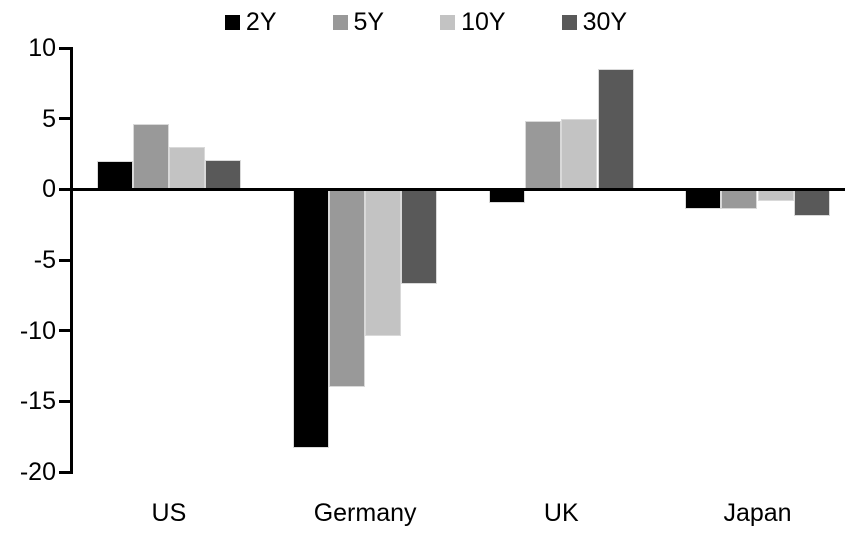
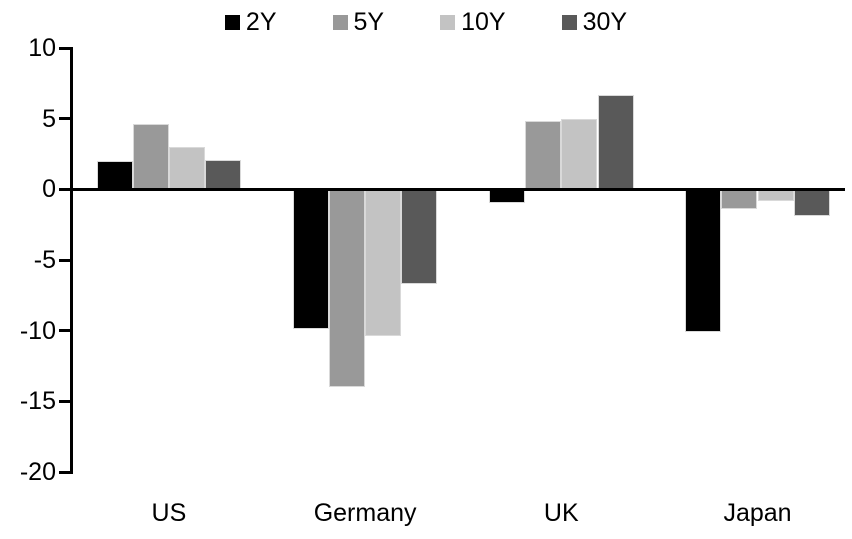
2Y/Germany: -18.3 -> -9.9
30Y/UK: 8.5 -> 6.7
2Y/Japan: -1.4 -> -10.1
